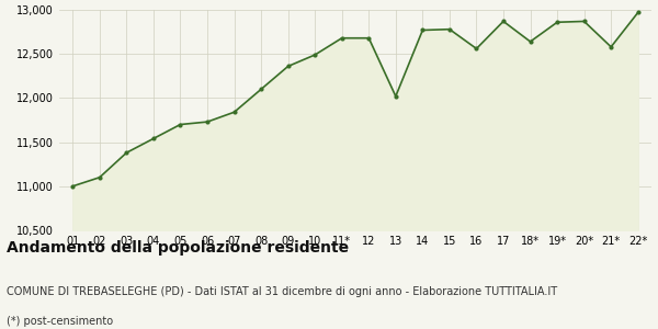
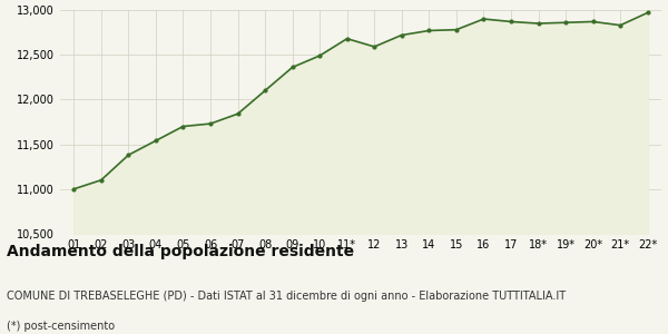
12: 12,680 -> 12,590
13: 12,020 -> 12,720
16: 12,560 -> 12,900
18*: 12,640 -> 12,850
21*: 12,580 -> 12,830
